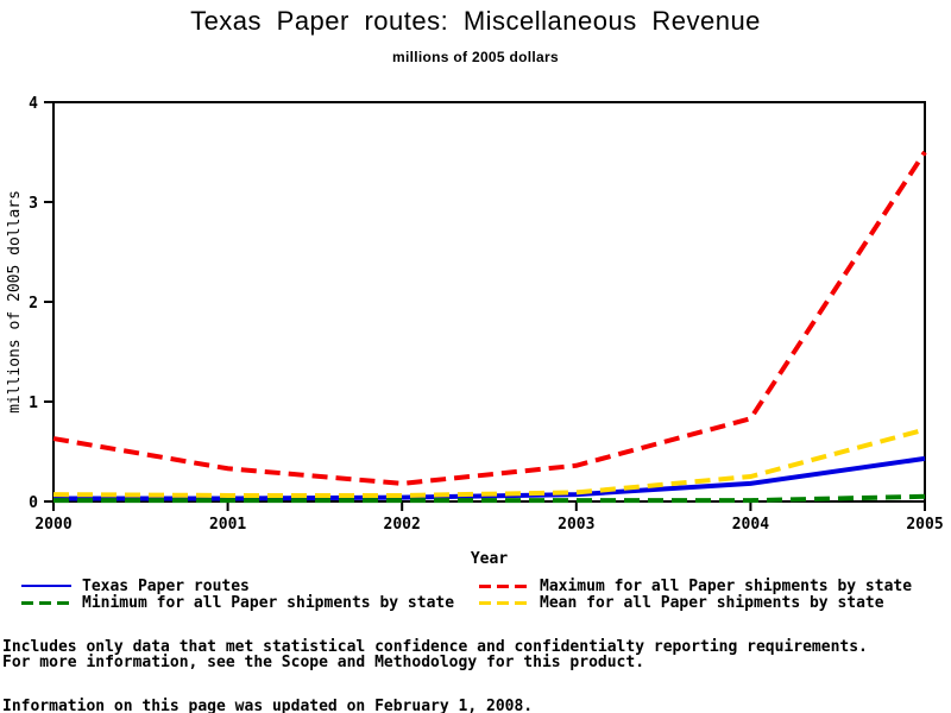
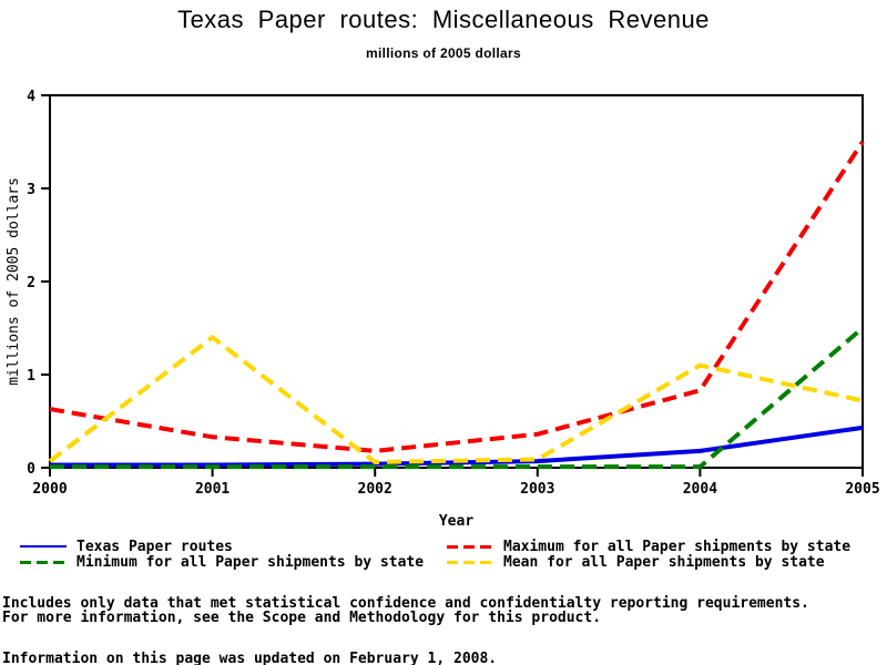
Mean for all Paper shipments by state/2001: 0.1 -> 1.4
Mean for all Paper shipments by state/2004: 0.2 -> 1.1
Minimum for all Paper shipments by state/2005: 0.1 -> 1.5
